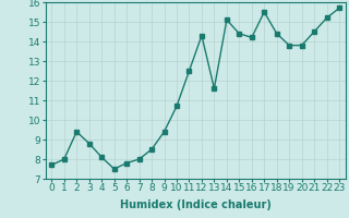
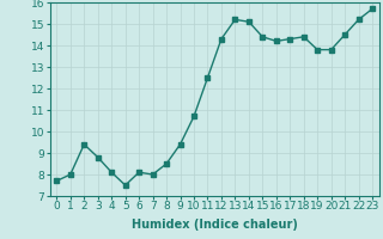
6: 7.8 -> 8.1
13: 11.6 -> 15.2
17: 15.5 -> 14.3
